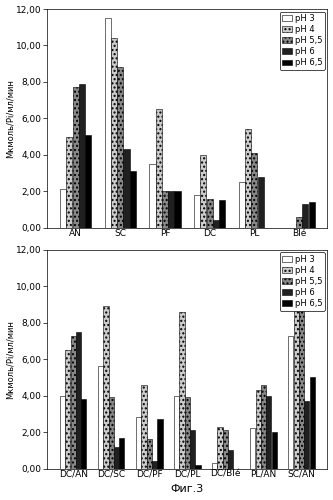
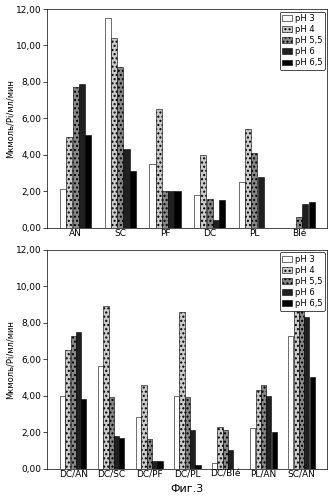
pH 6/DC/SC: 1,2 -> 1,8
pH 6,5/DC/PF: 2,7 -> 0,4
pH 6/SC/AN: 3,7 -> 8,3
